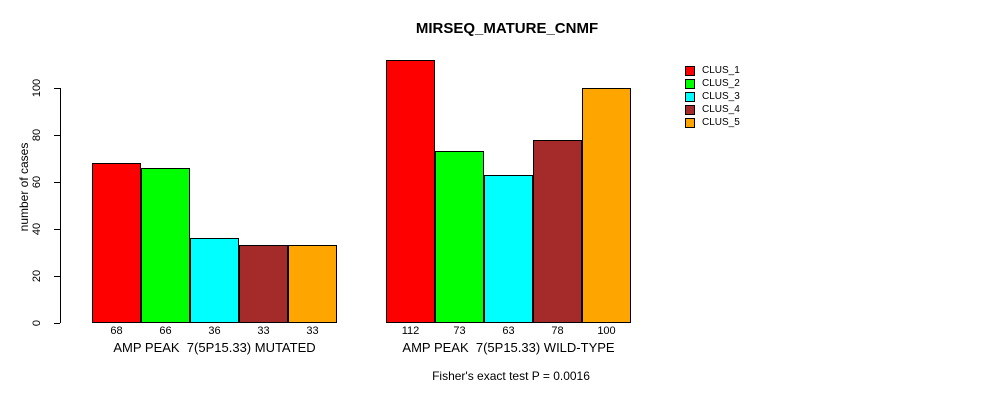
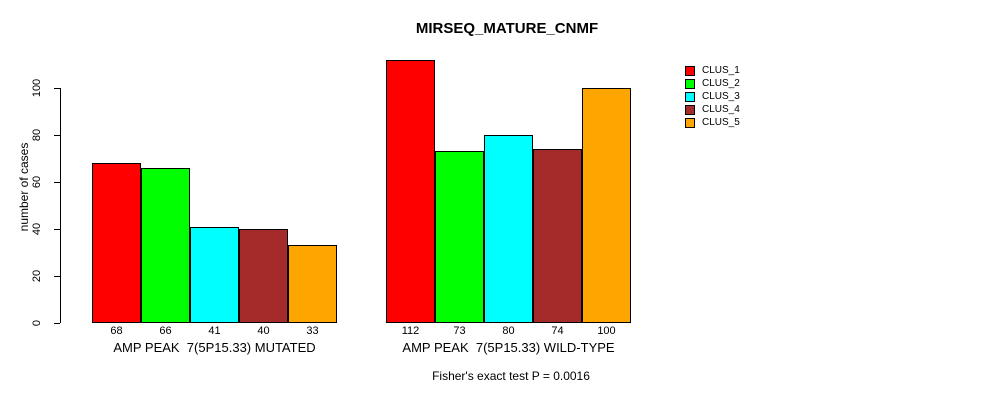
CLUS_3/AMP PEAK 7(5P15.33) MUTATED: 36 -> 41
CLUS_4/AMP PEAK 7(5P15.33) MUTATED: 33 -> 40
CLUS_3/AMP PEAK 7(5P15.33) WILD-TYPE: 63 -> 80
CLUS_4/AMP PEAK 7(5P15.33) WILD-TYPE: 78 -> 74
